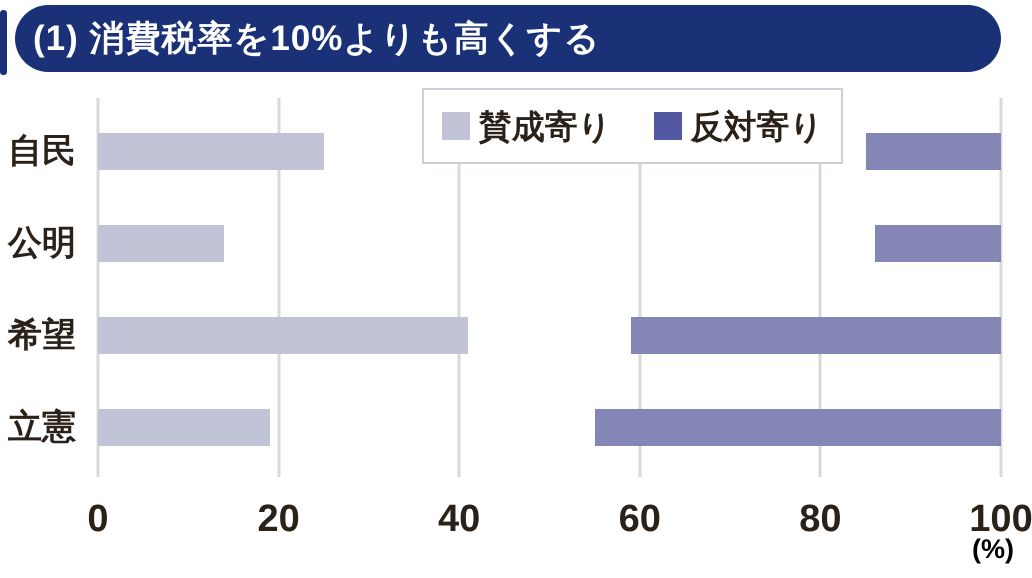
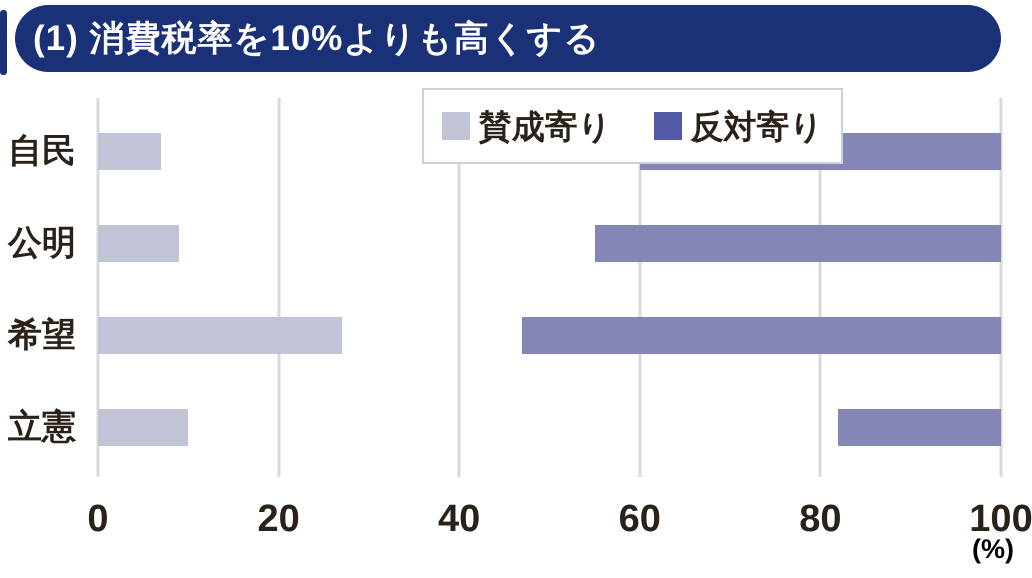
賛成寄り/自民: 25 -> 7
反対寄り/自民: 15 -> 40
賛成寄り/公明: 14 -> 9
反対寄り/公明: 14 -> 45
賛成寄り/希望: 41 -> 27
反対寄り/希望: 41 -> 53
賛成寄り/立憲: 19 -> 10
反対寄り/立憲: 45 -> 18
